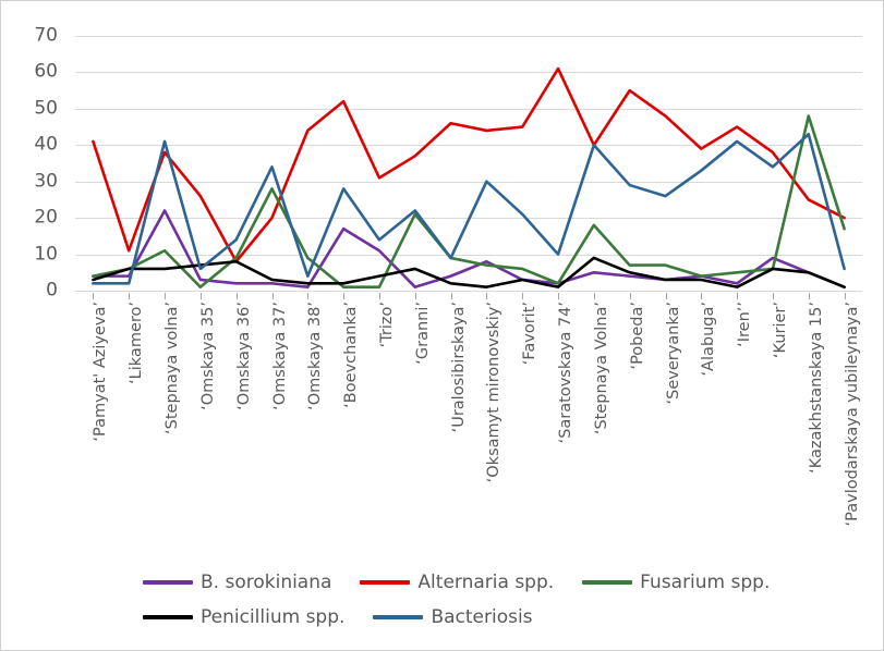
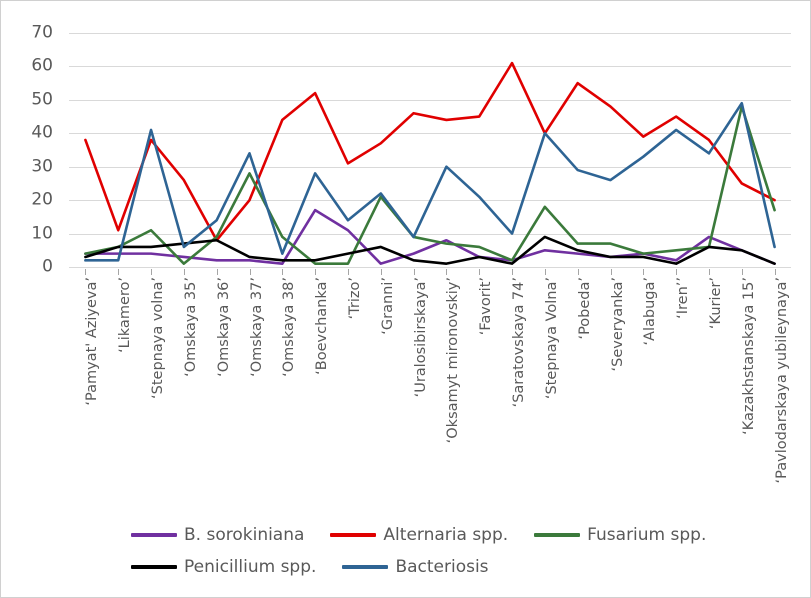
Alternaria spp./‘Pamyat' Aziyeva’: 41 -> 38
B. sorokiniana/‘Stepnaya volna’: 22 -> 4
Bacteriosis/‘Kazakhstanskaya 15’: 43 -> 49
